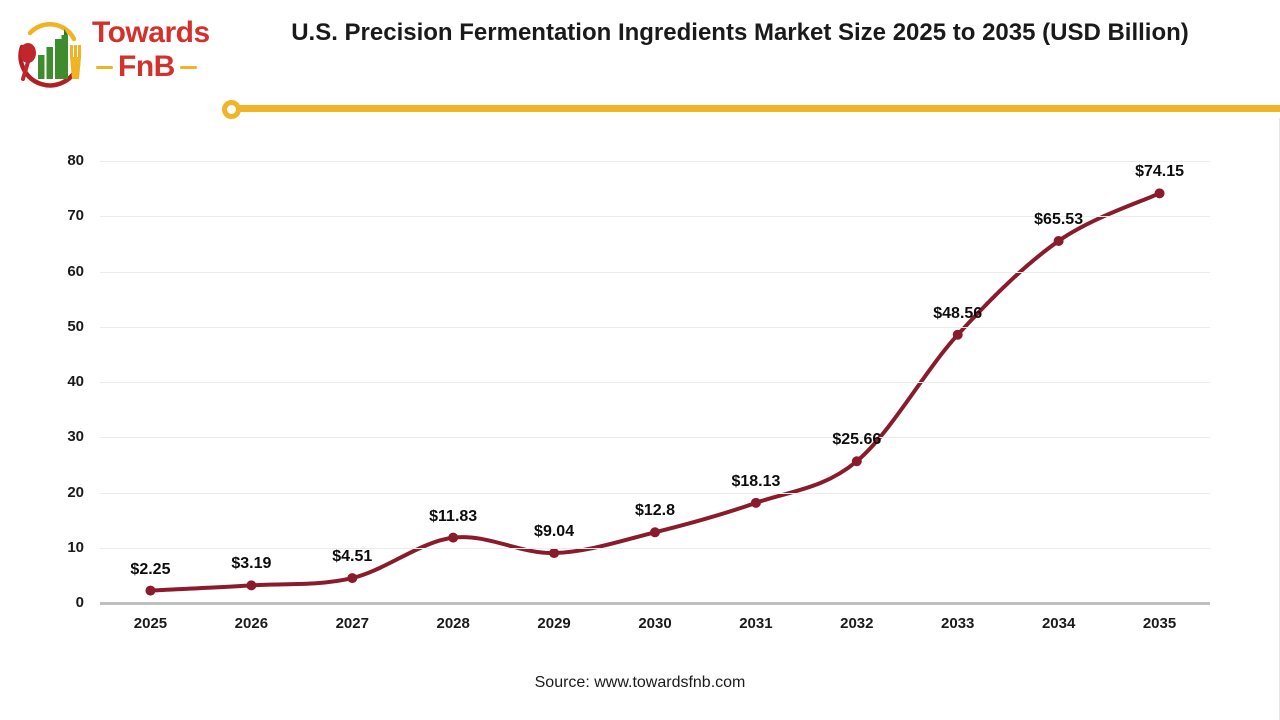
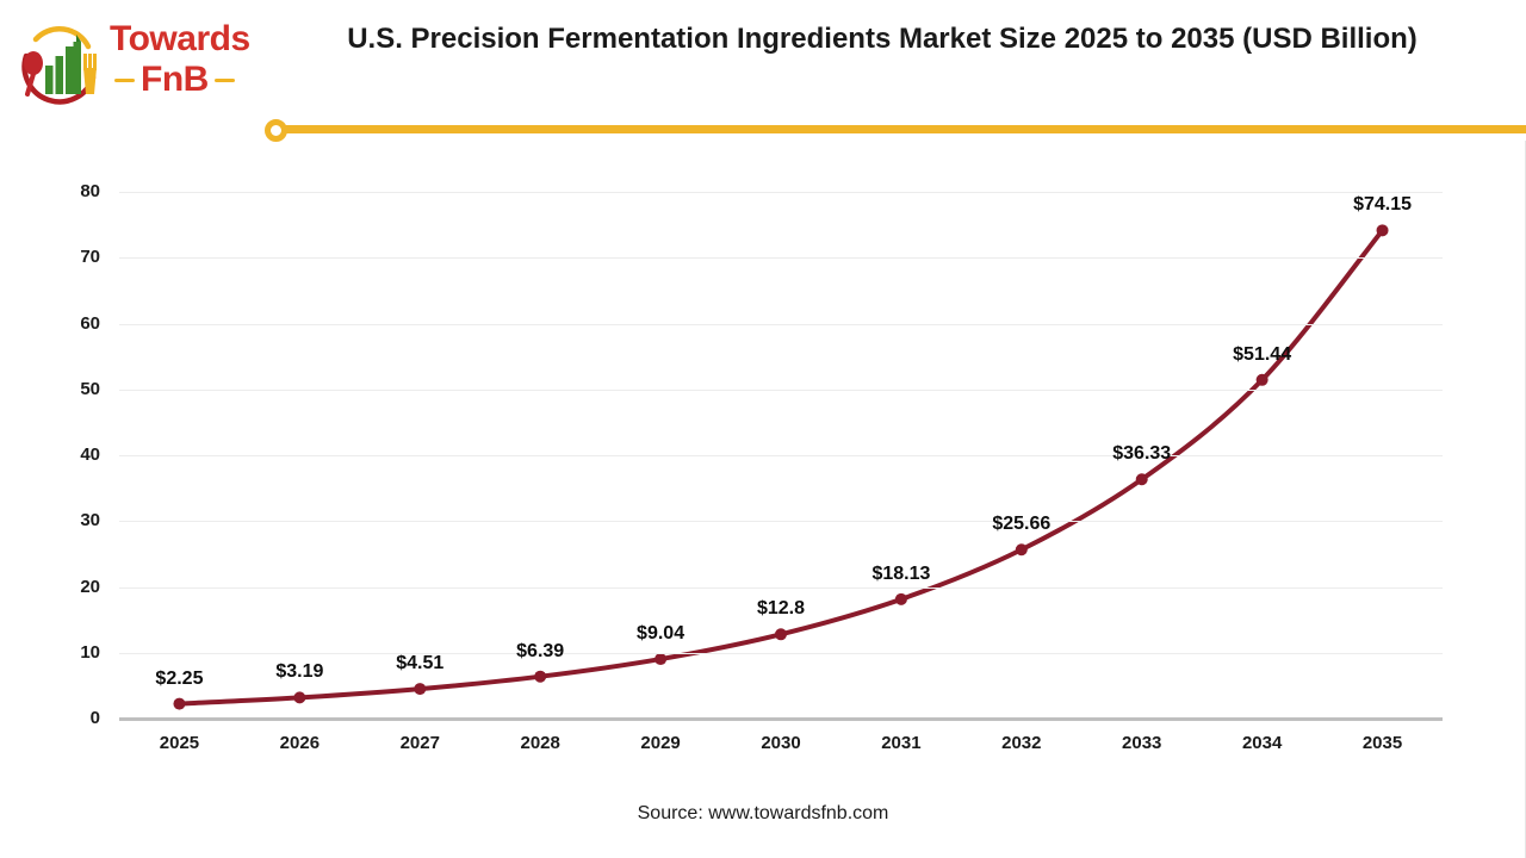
2028: $11.83 -> $6.39
2033: $48.56 -> $36.33
2034: $65.53 -> $51.44
